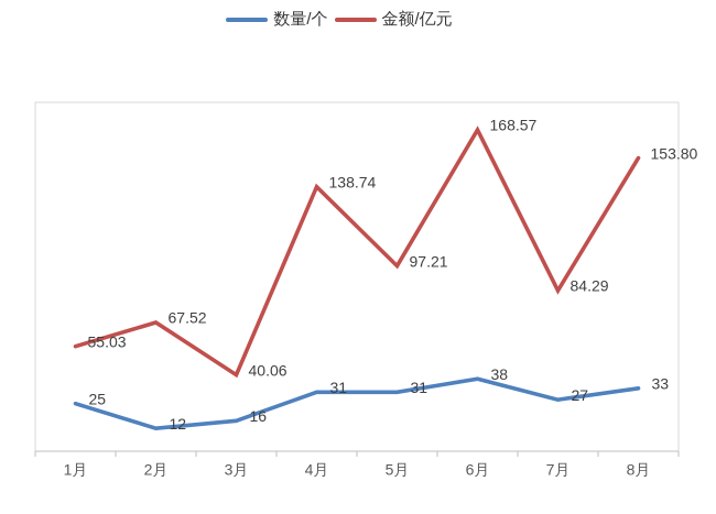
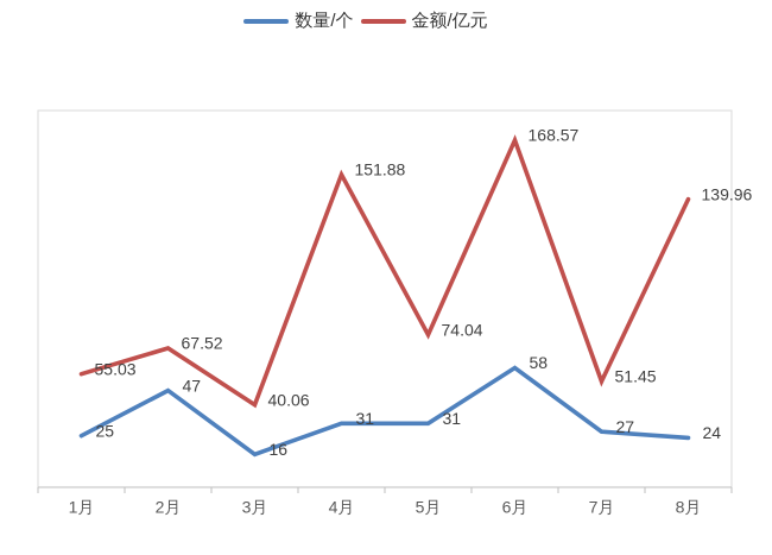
数量/个/2月: 12 -> 47
金额/亿元/4月: 138.74 -> 151.88
金额/亿元/5月: 97.21 -> 74.04
数量/个/6月: 38 -> 58
金额/亿元/7月: 84.29 -> 51.45
数量/个/8月: 33 -> 24
金额/亿元/8月: 153.80 -> 139.96
